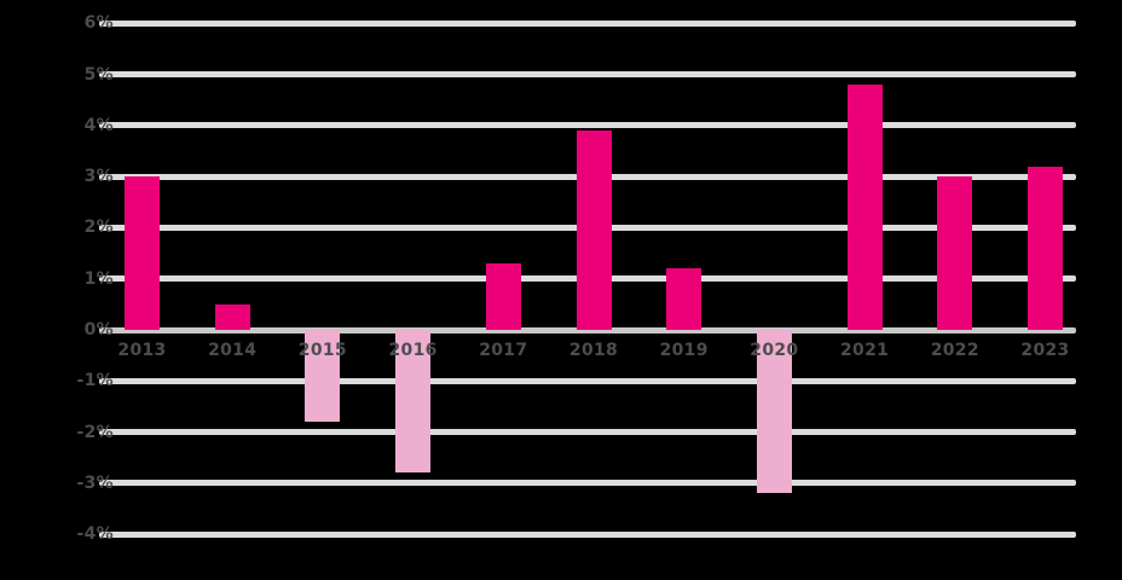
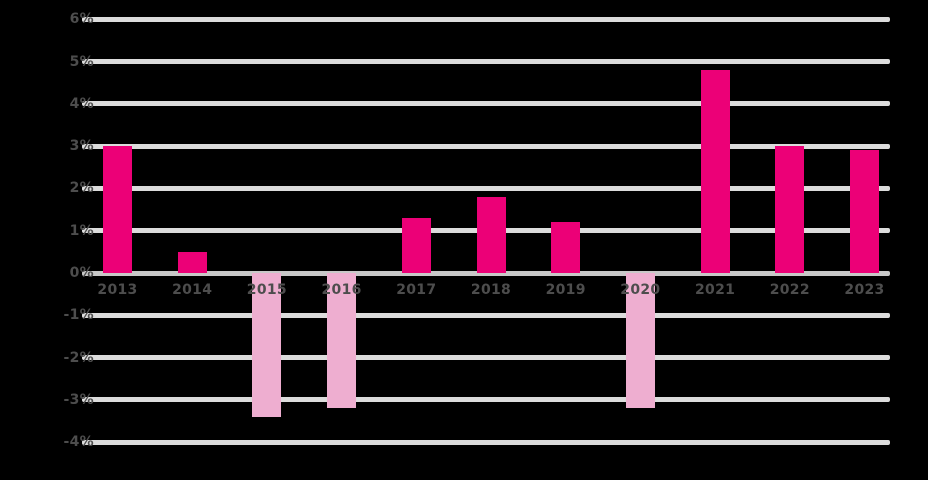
2015: -1.8% -> -3.4%
2016: -2.8% -> -3.2%
2018: 3.9% -> 1.8%
2023: 3.2% -> 2.9%
